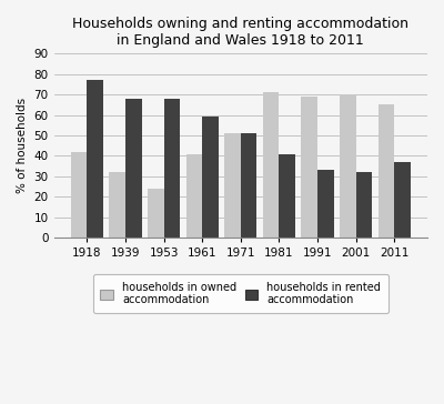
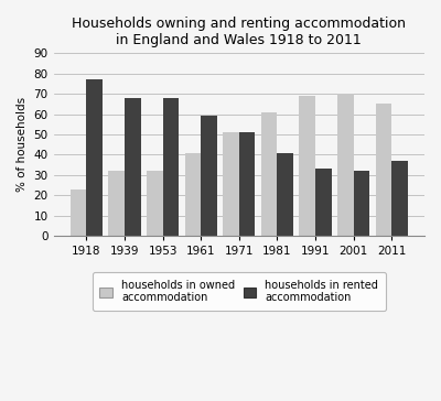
households in owned accommodation/1918: 42 -> 23
households in owned accommodation/1953: 24 -> 32
households in owned accommodation/1981: 71 -> 61
